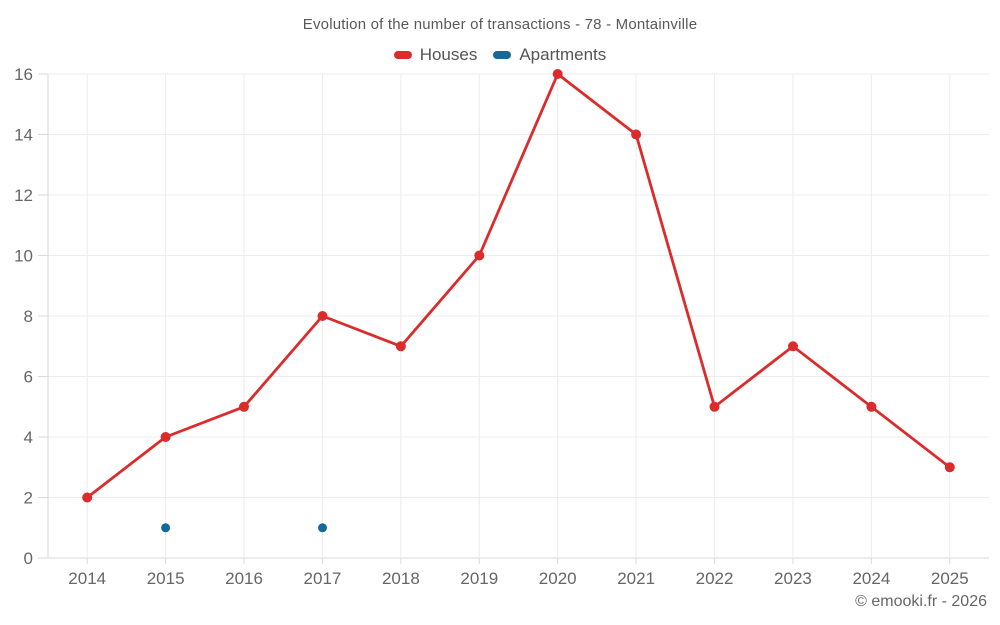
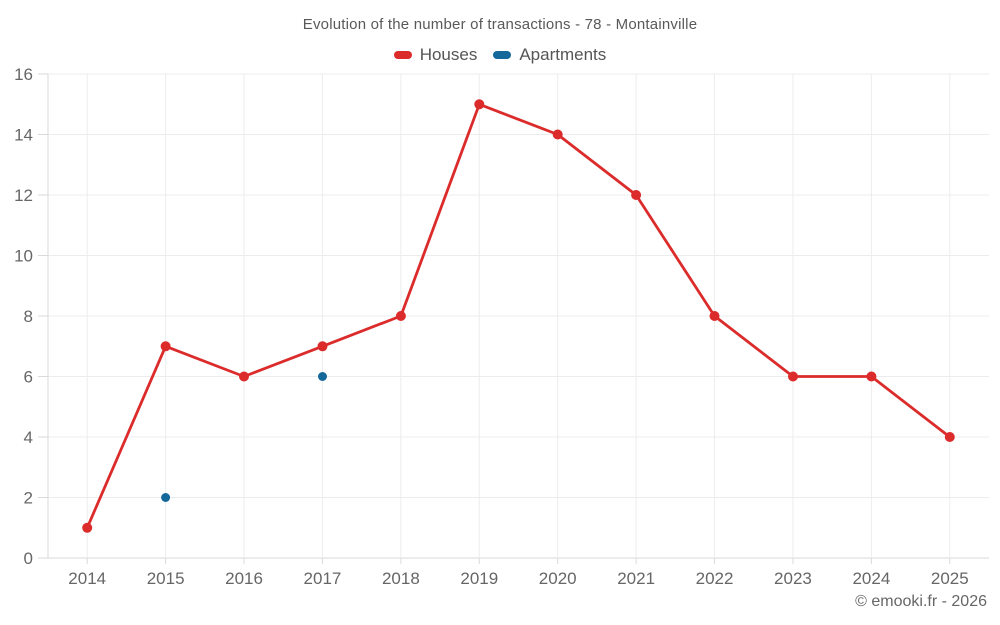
Houses/2014: 2 -> 1
Houses/2015: 4 -> 7
Apartments/2015: 1 -> 2
Houses/2016: 5 -> 6
Houses/2017: 8 -> 7
Apartments/2017: 1 -> 6
Houses/2018: 7 -> 8
Houses/2019: 10 -> 15
Houses/2020: 16 -> 14
Houses/2021: 14 -> 12
Houses/2022: 5 -> 8
Houses/2023: 7 -> 6
Houses/2024: 5 -> 6
Houses/2025: 3 -> 4
